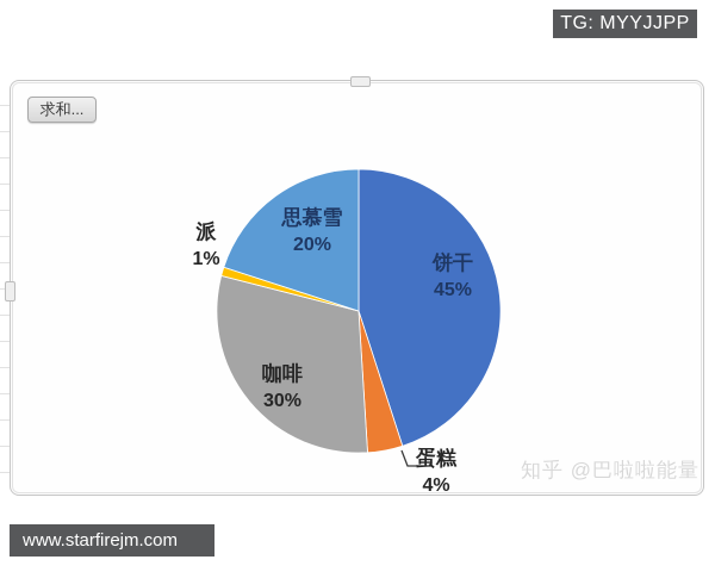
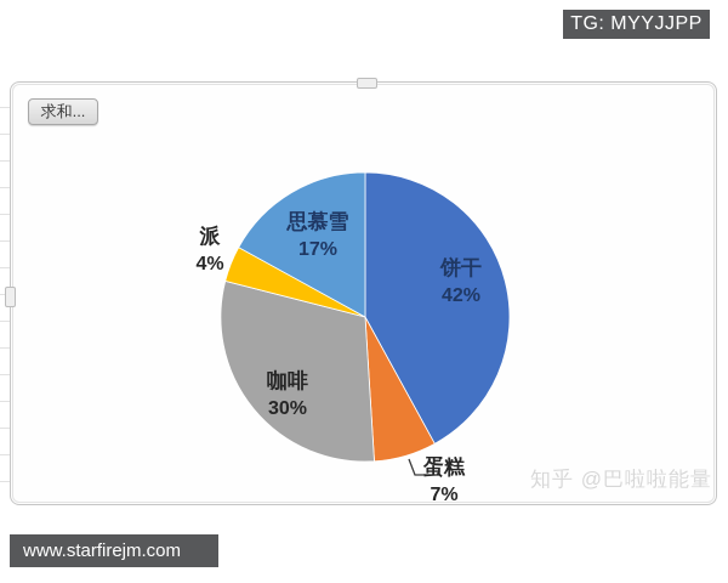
饼干: 45% -> 42%
蛋糕: 4% -> 7%
派: 1% -> 4%
思慕雪: 20% -> 17%
